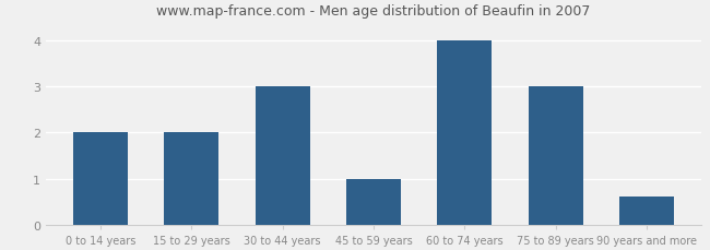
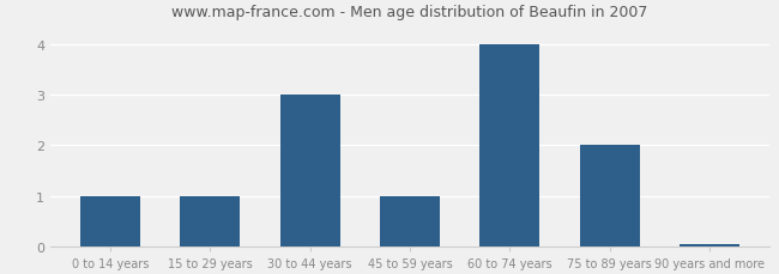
0 to 14 years: 2.00 -> 1.00
15 to 29 years: 2.00 -> 1.00
75 to 89 years: 3.00 -> 2.00
90 years and more: 0.60 -> 0.05
